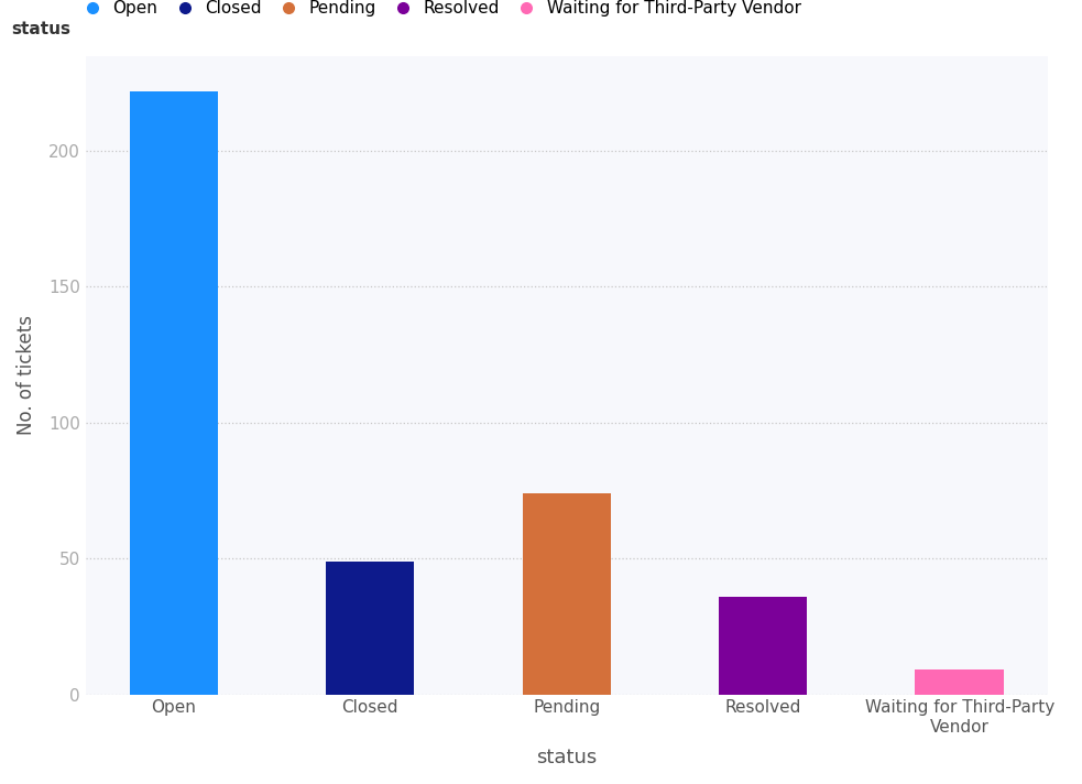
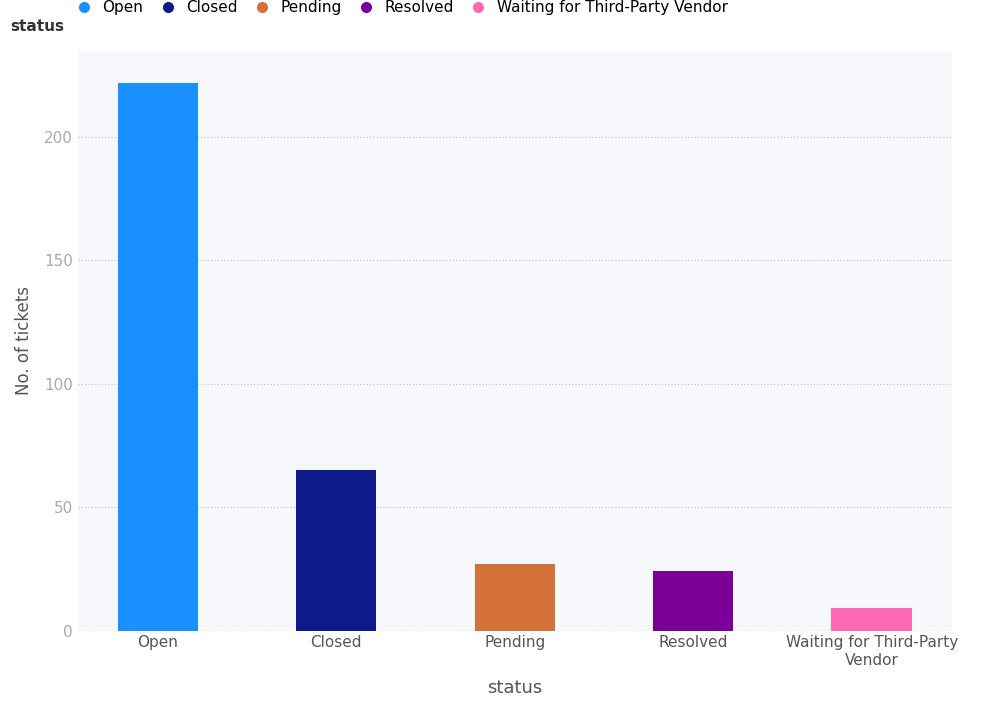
Closed: 49 -> 65
Pending: 74 -> 27
Resolved: 36 -> 24
